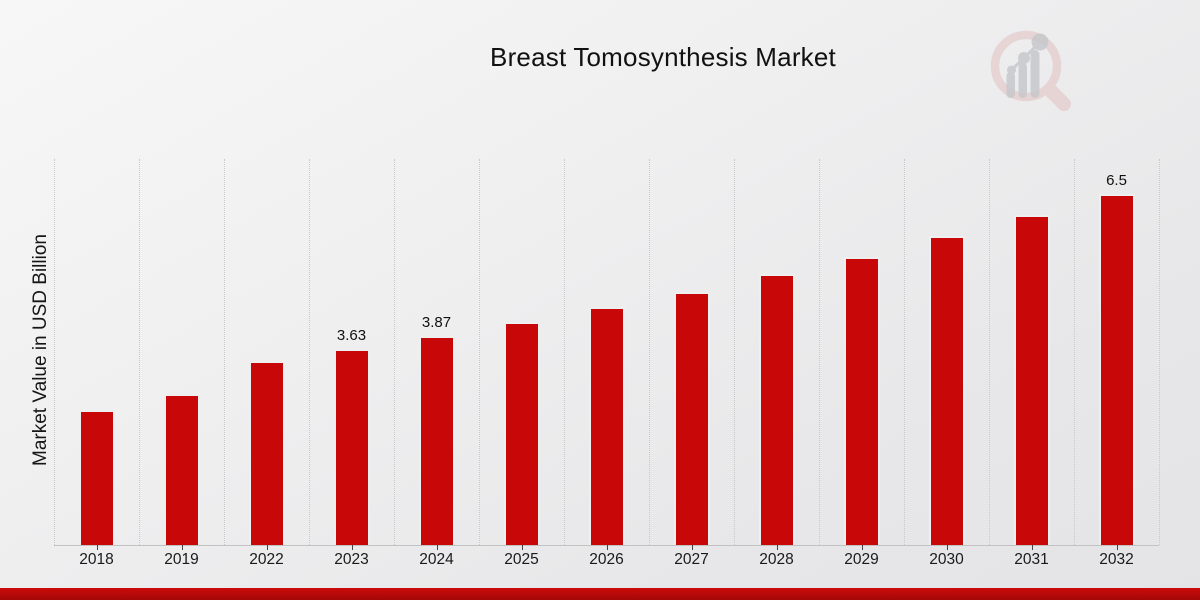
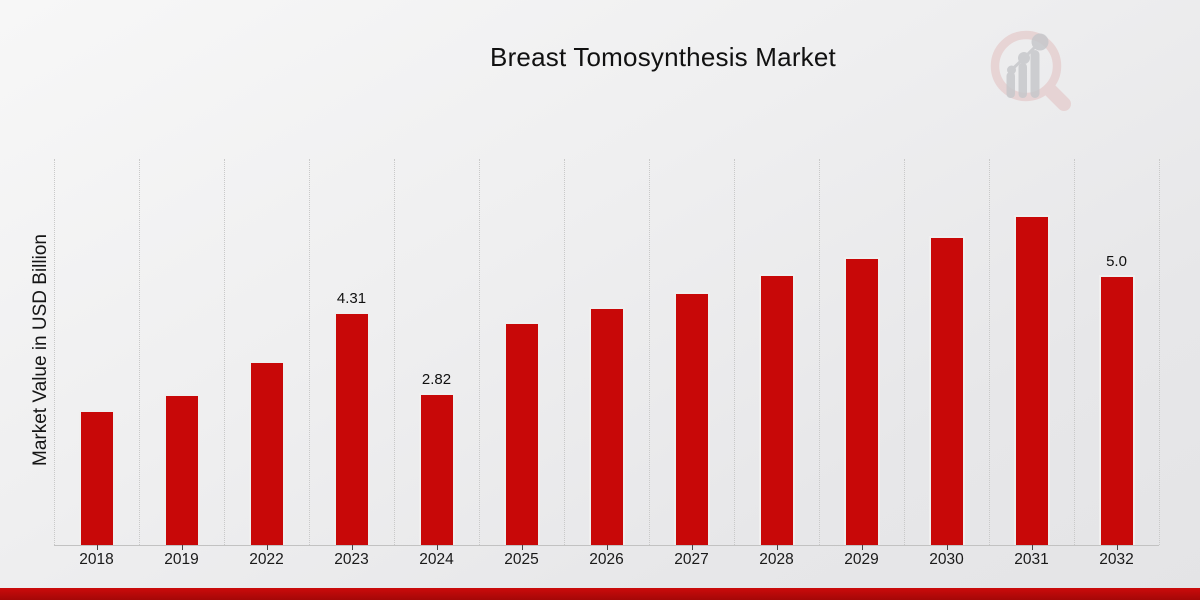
2023: 3.63 -> 4.31
2024: 3.87 -> 2.82
2032: 6.5 -> 5.0
